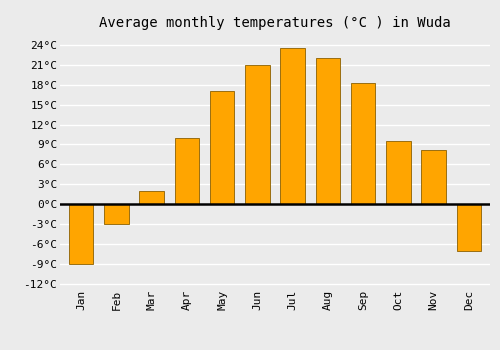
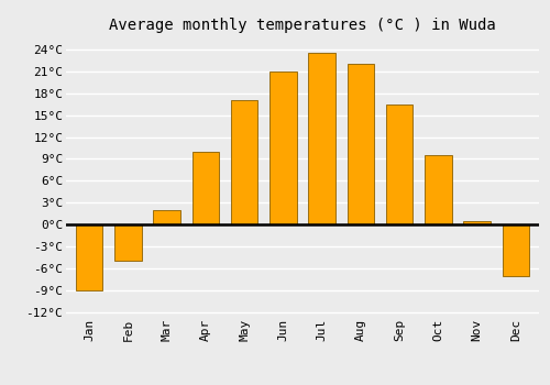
Feb: -3.0°C -> -5.0°C
Sep: 18.2°C -> 16.5°C
Nov: 8.2°C -> 0.5°C
